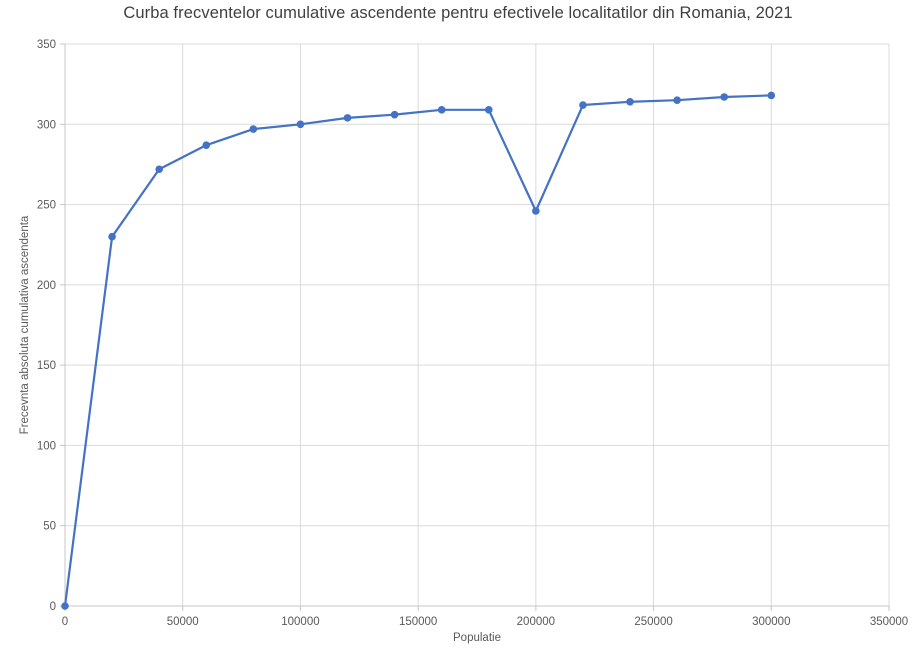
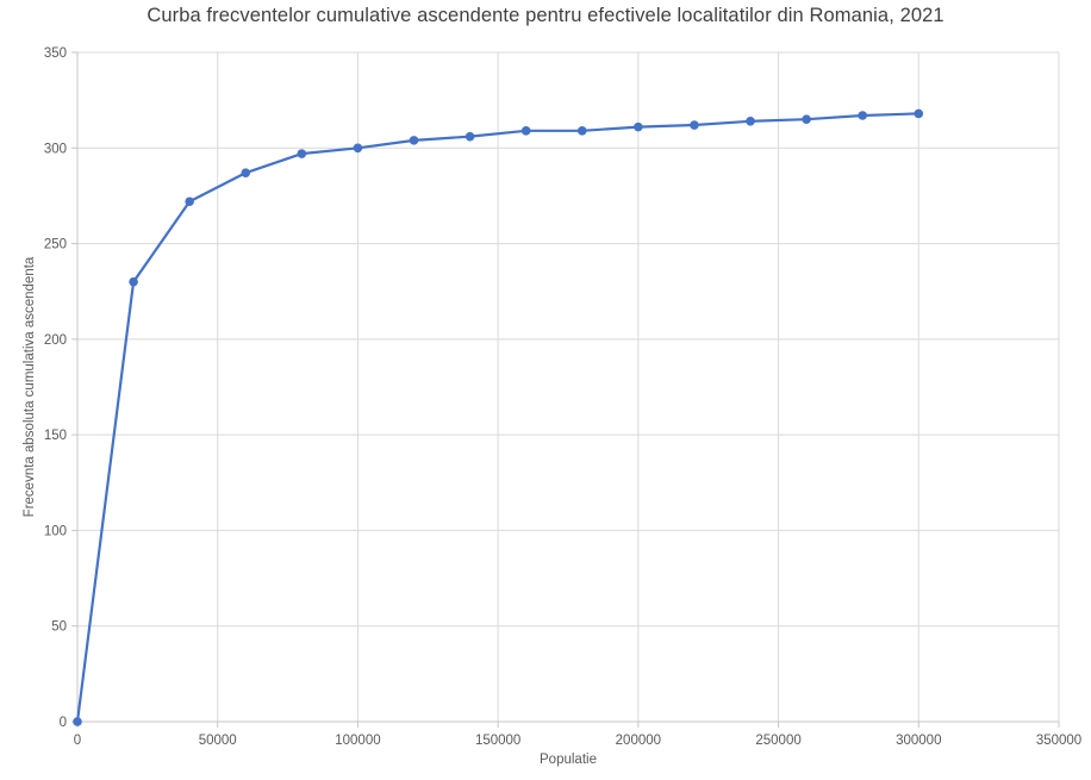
200000: 246 -> 311
